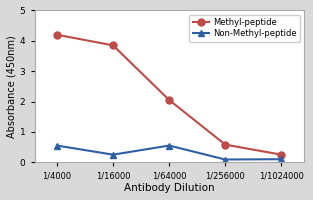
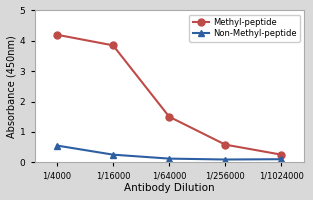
Methyl-peptide/1/64000: 2.05 -> 1.50
Non-Methyl-peptide/1/64000: 0.55 -> 0.12
